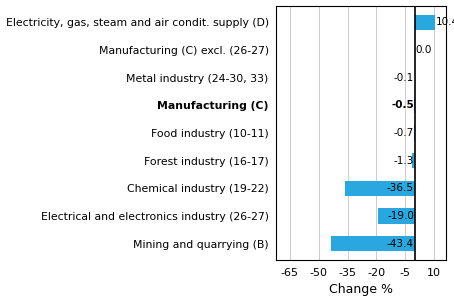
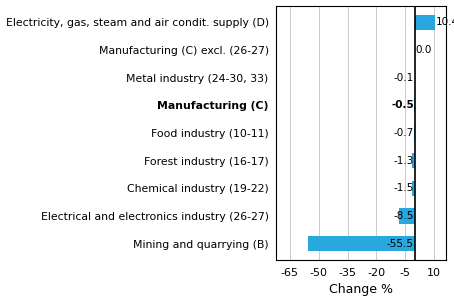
Chemical industry (19-22): -36.5 -> -1.5
Electrical and electronics industry (26-27): -19.0 -> -8.5
Mining and quarrying (B): -43.4 -> -55.5
